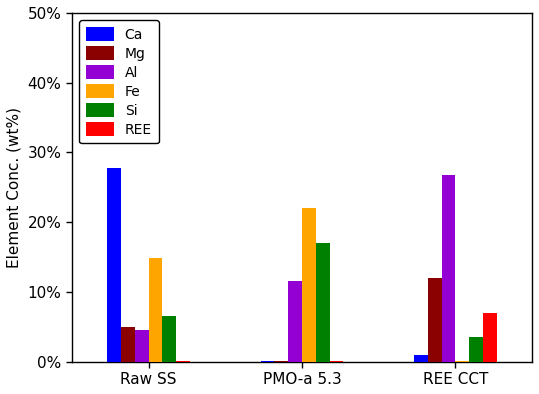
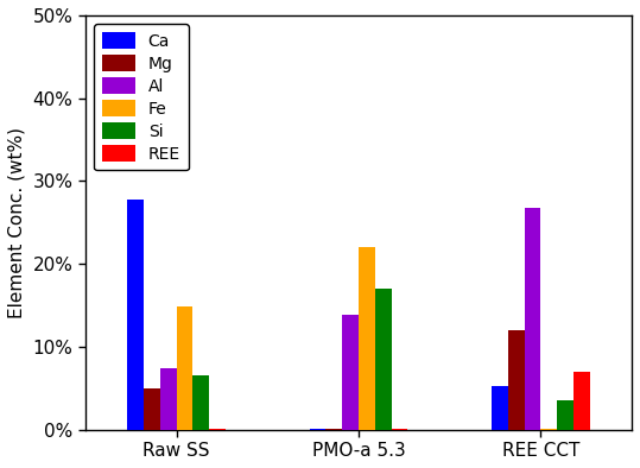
Al/Raw SS: 4.5% -> 7.4%
Al/PMO-a 5.3: 11.5% -> 13.8%
Ca/REE CCT: 1.0% -> 5.2%
